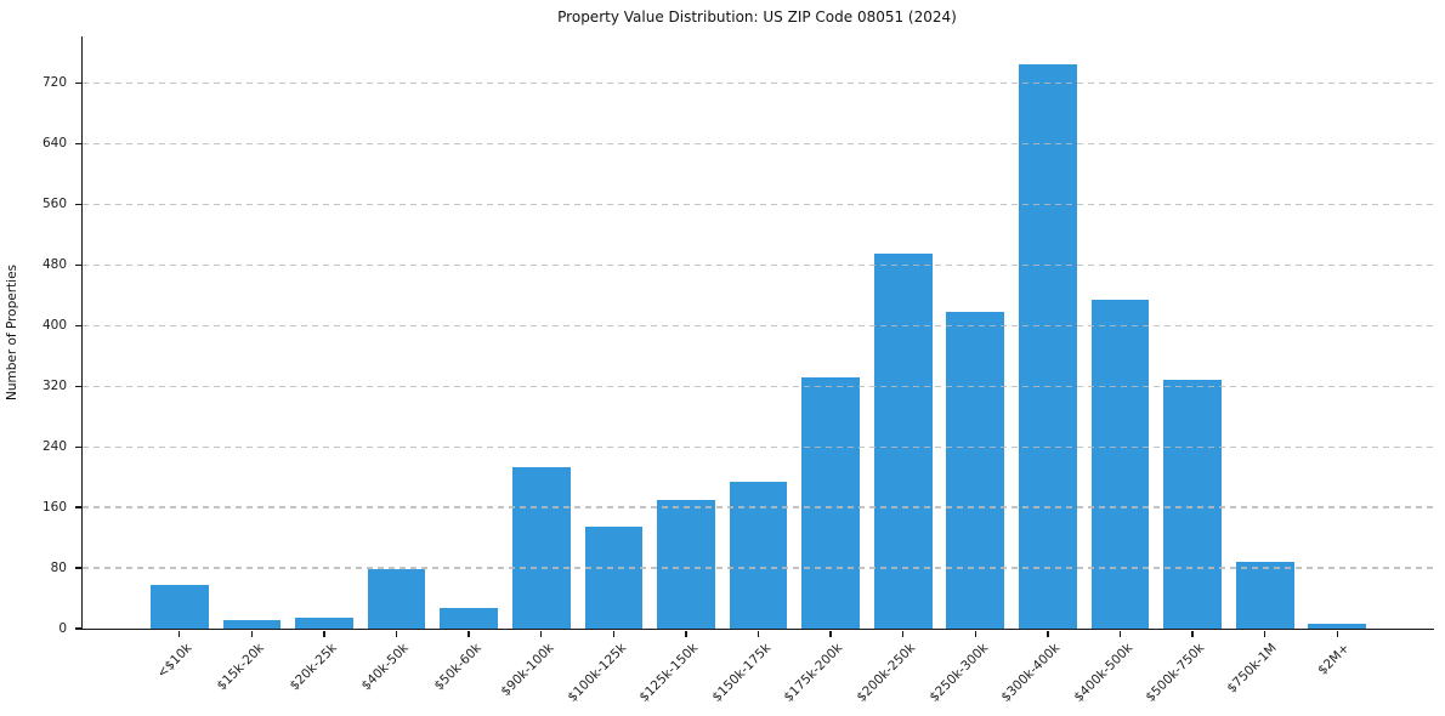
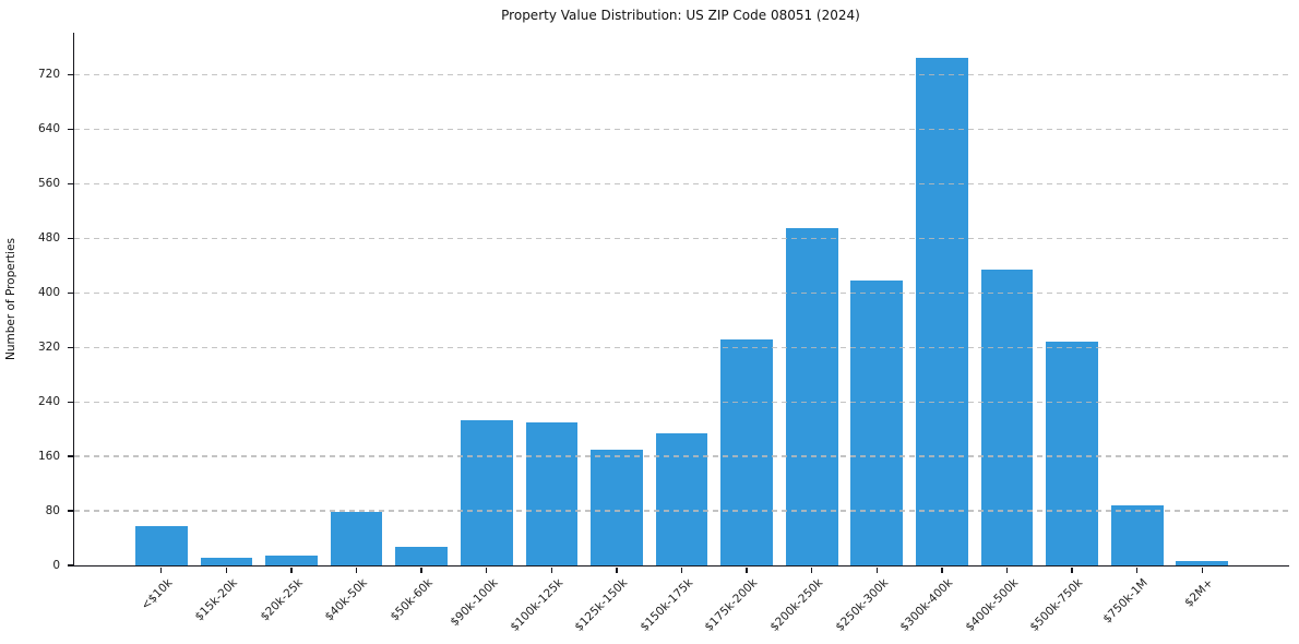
$100k-125k: 140 -> 210
